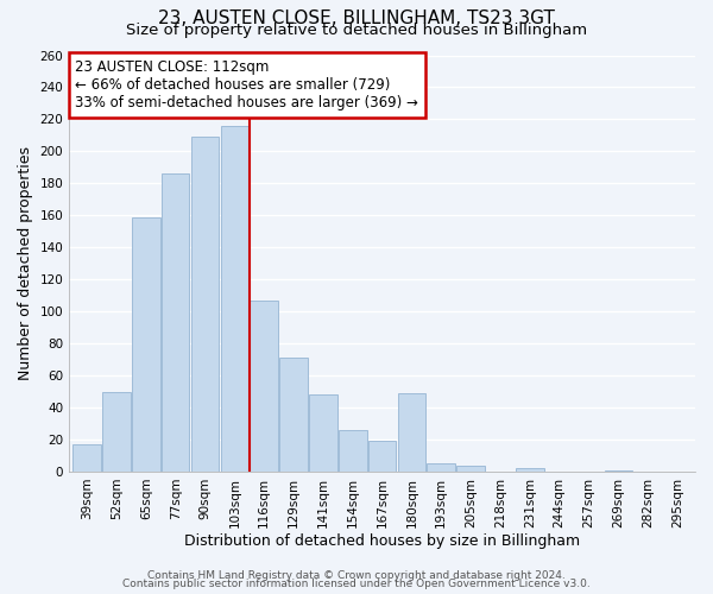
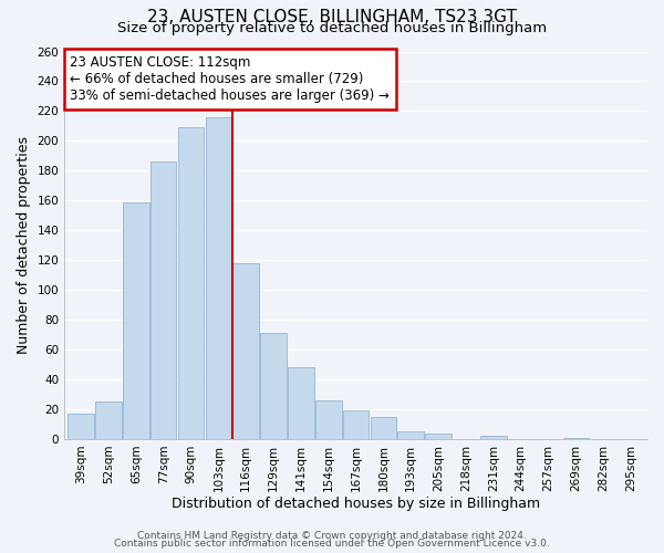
52sqm: 50 -> 25
116sqm: 107 -> 118
180sqm: 49 -> 15
